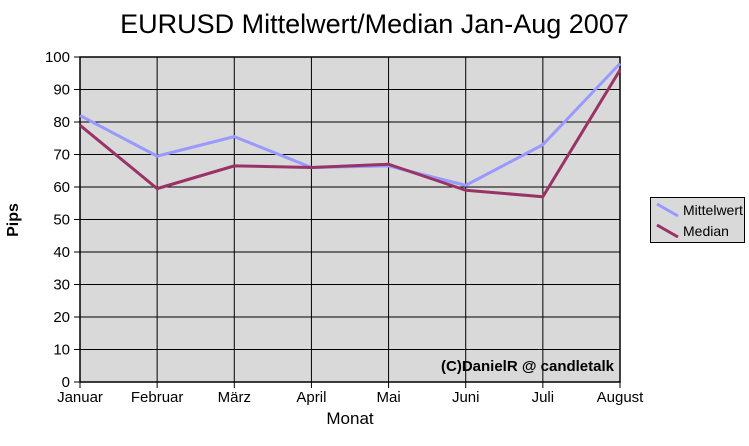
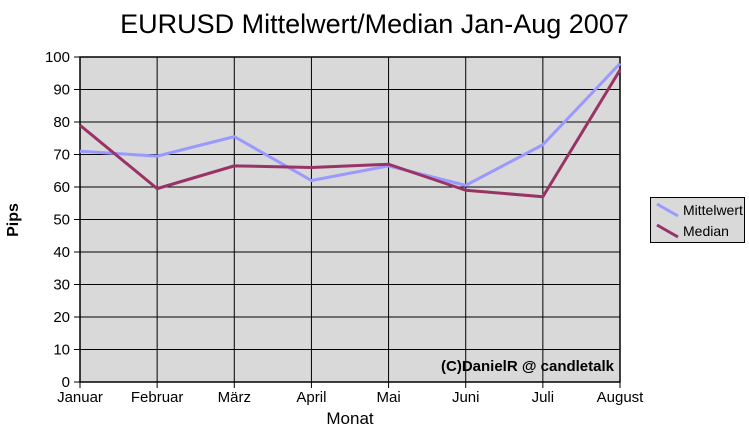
Mittelwert/Januar: 82 -> 71
Mittelwert/April: 66 -> 62
